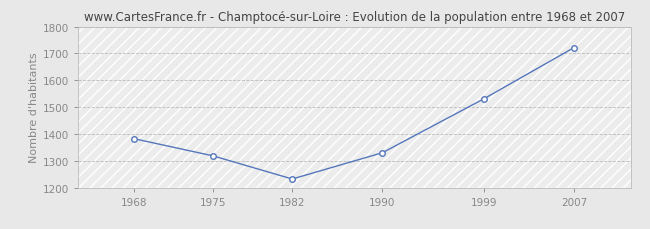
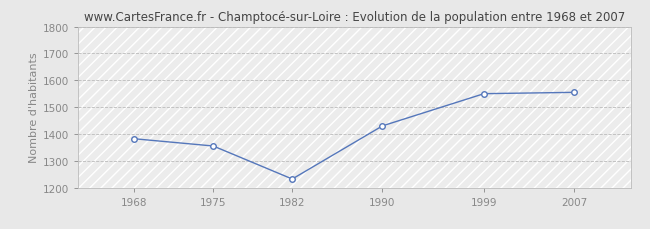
1975: 1318 -> 1355
1990: 1330 -> 1430
1999: 1531 -> 1550
2007: 1722 -> 1555
